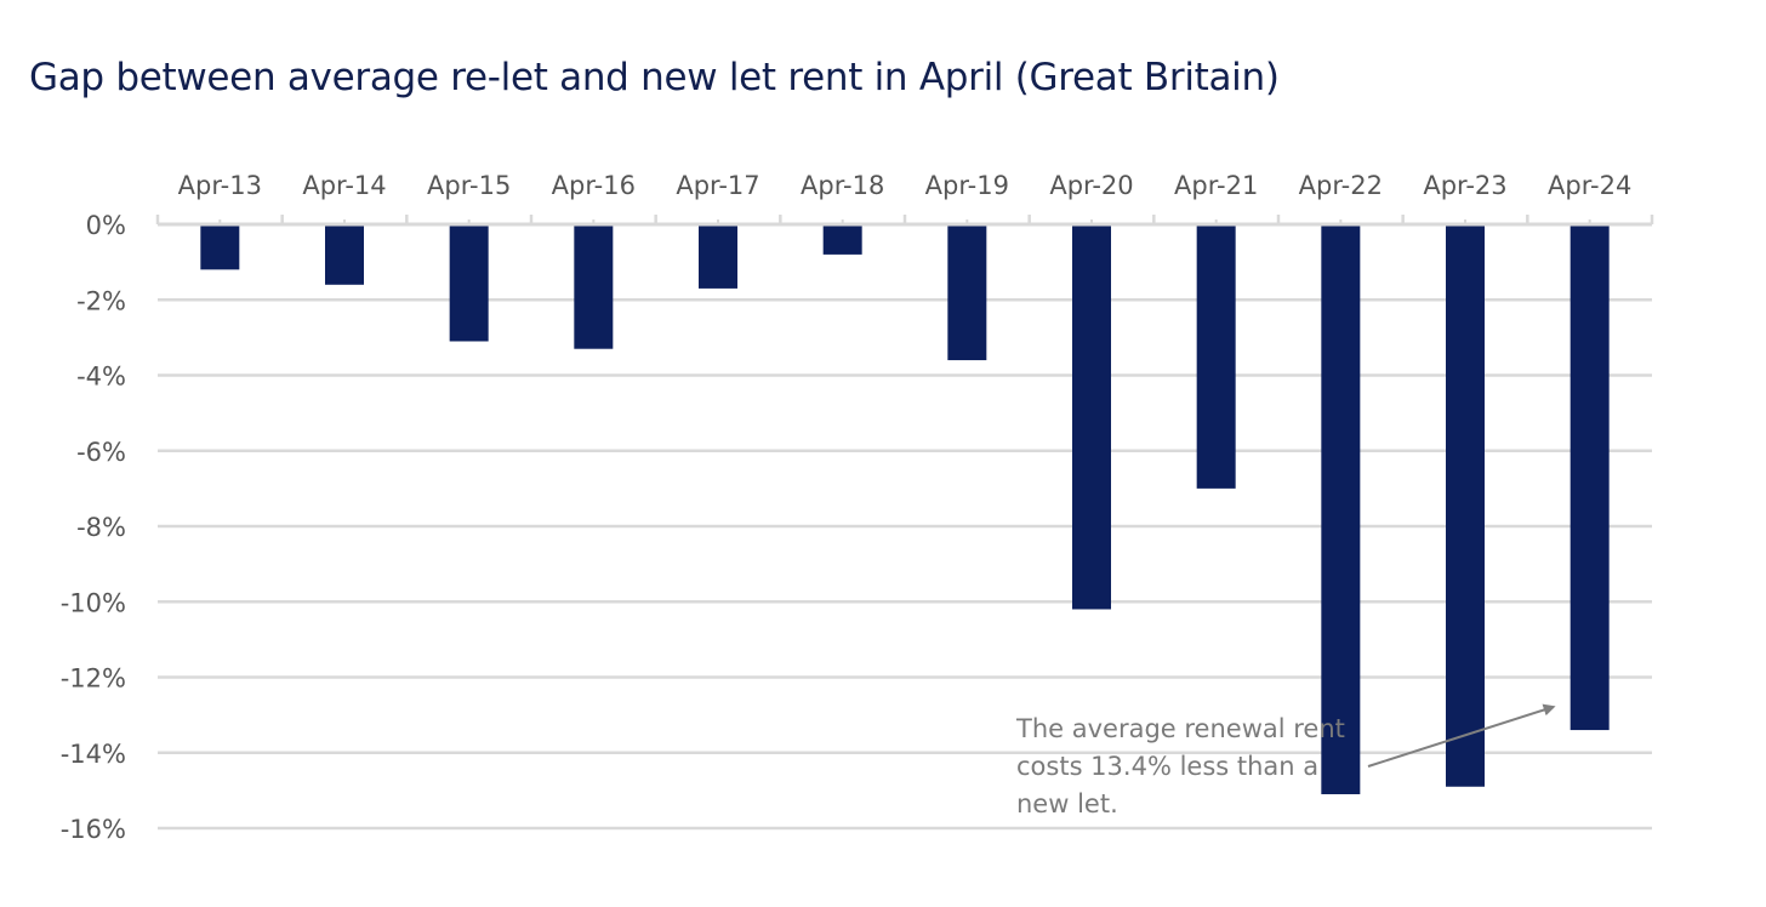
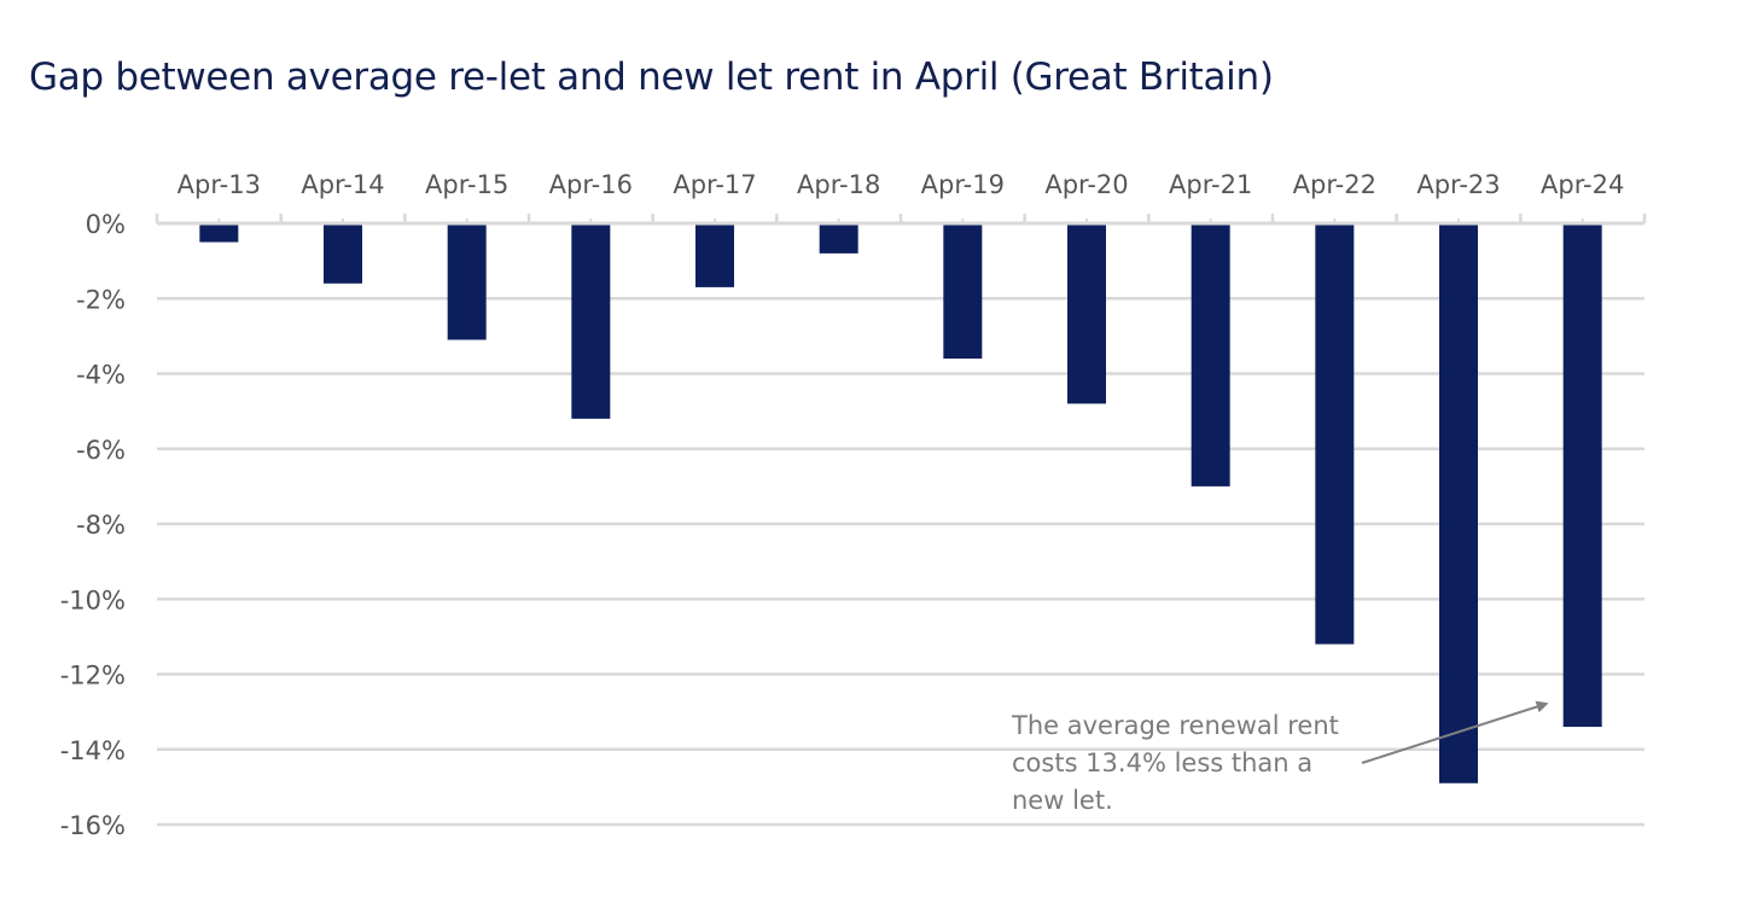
Apr-13: -1.2% -> -0.5%
Apr-16: -3.3% -> -5.2%
Apr-20: -10.2% -> -4.8%
Apr-22: -15.1% -> -11.2%
